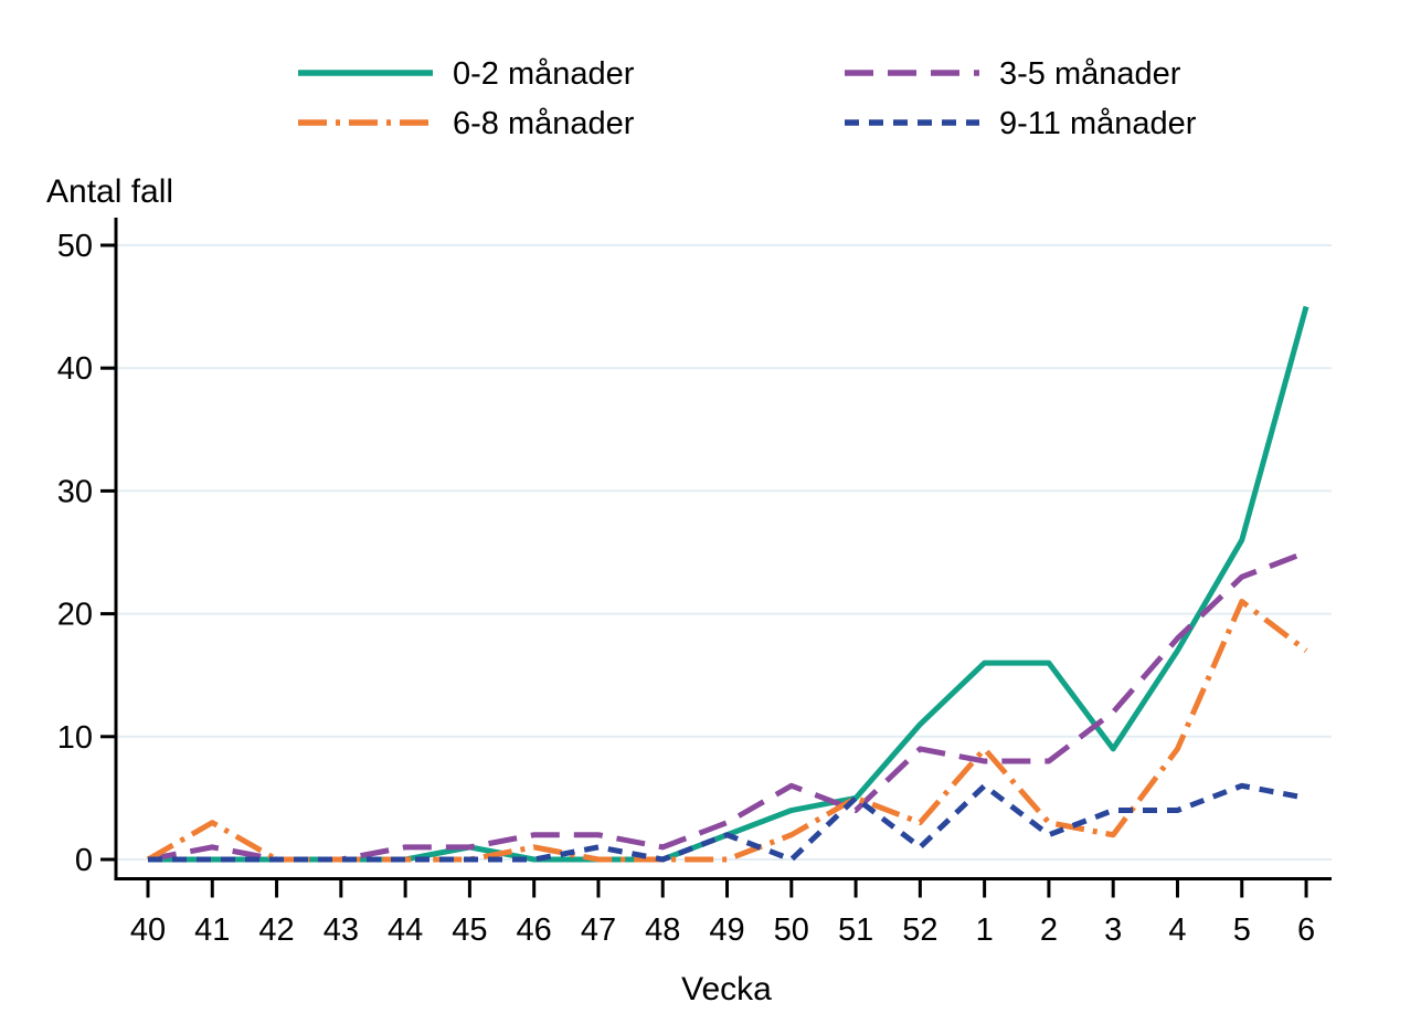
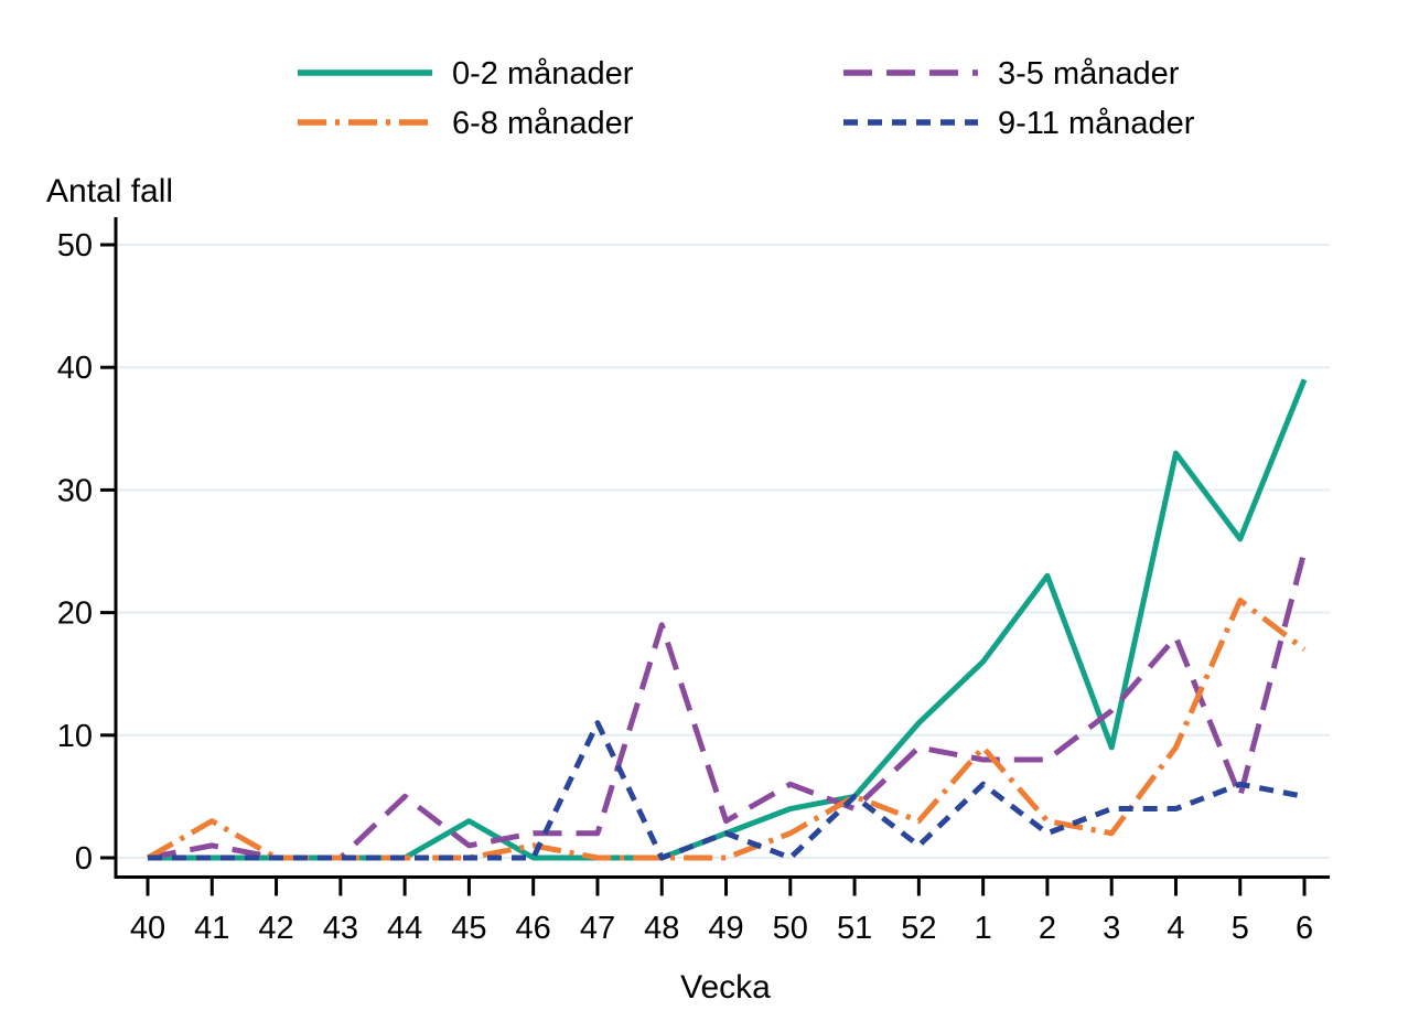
3-5 månader/44: 1 -> 5
0-2 månader/45: 1 -> 3
9-11 månader/47: 1 -> 11
3-5 månader/48: 1 -> 19
0-2 månader/2: 16 -> 23
0-2 månader/4: 17 -> 33
3-5 månader/5: 23 -> 5
0-2 månader/6: 45 -> 39
